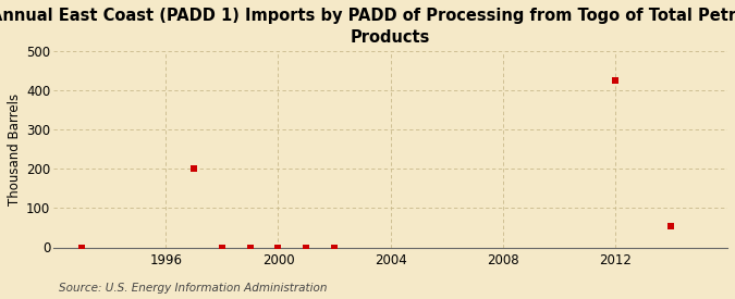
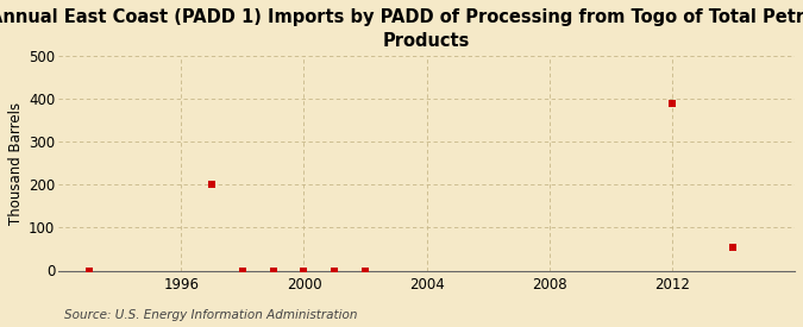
2012: 425 -> 390
